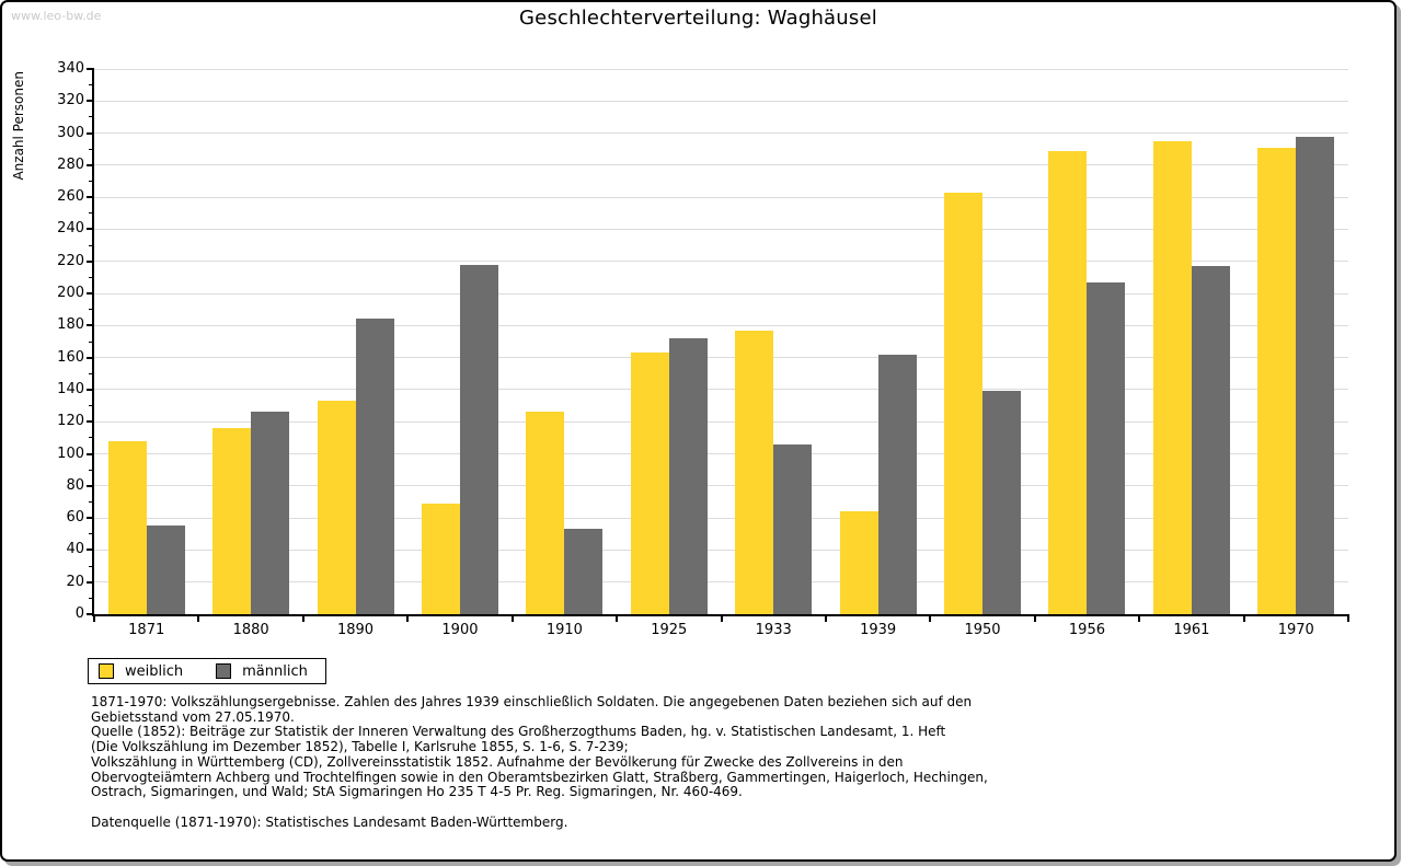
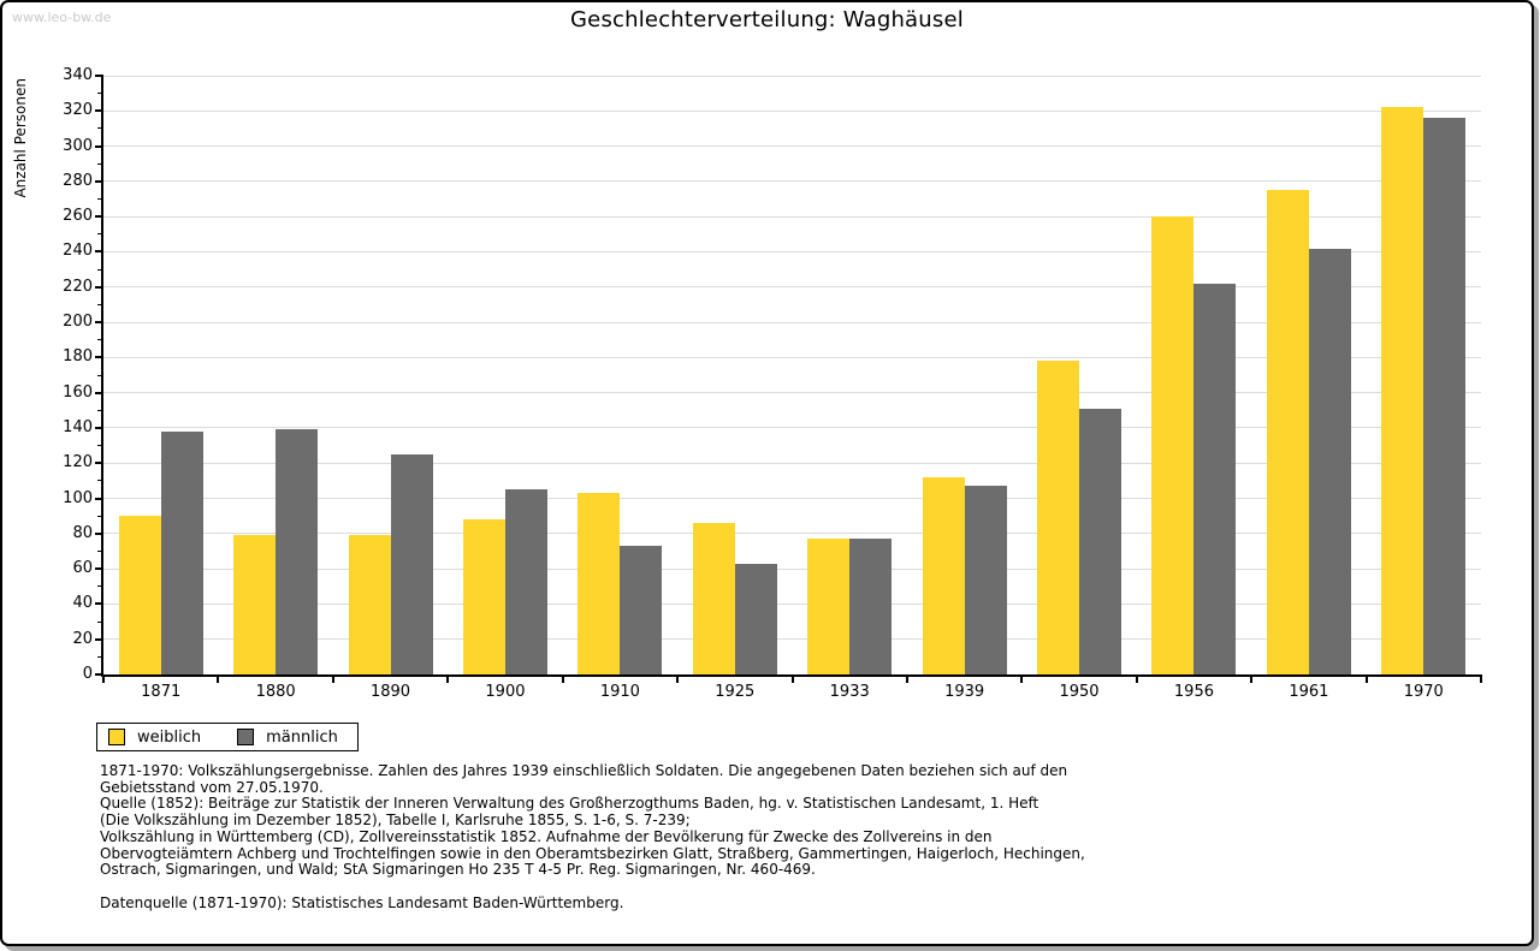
weiblich/1871: 108 -> 90
männlich/1871: 55 -> 138
weiblich/1880: 116 -> 79
männlich/1880: 126 -> 139
weiblich/1890: 133 -> 79
männlich/1890: 184 -> 125
weiblich/1900: 69 -> 88
männlich/1900: 218 -> 105
weiblich/1910: 126 -> 103
männlich/1910: 53 -> 73
weiblich/1925: 163 -> 86
männlich/1925: 172 -> 63
weiblich/1933: 177 -> 77
männlich/1933: 106 -> 77
weiblich/1939: 64 -> 112
männlich/1939: 162 -> 107
weiblich/1950: 263 -> 178
männlich/1950: 139 -> 151
weiblich/1956: 289 -> 260
männlich/1956: 207 -> 222
weiblich/1961: 295 -> 275
männlich/1961: 217 -> 242
weiblich/1970: 291 -> 322
männlich/1970: 298 -> 316
